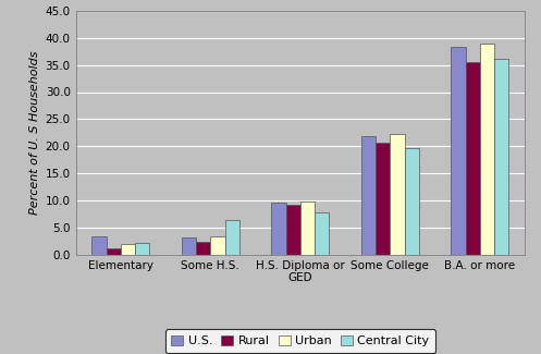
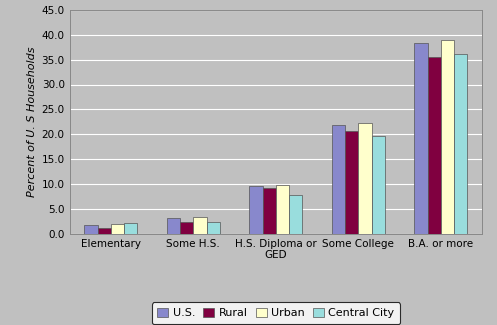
U.S./Elementary: 3.5 -> 1.8
Central City/Some H.S.: 6.5 -> 2.5
